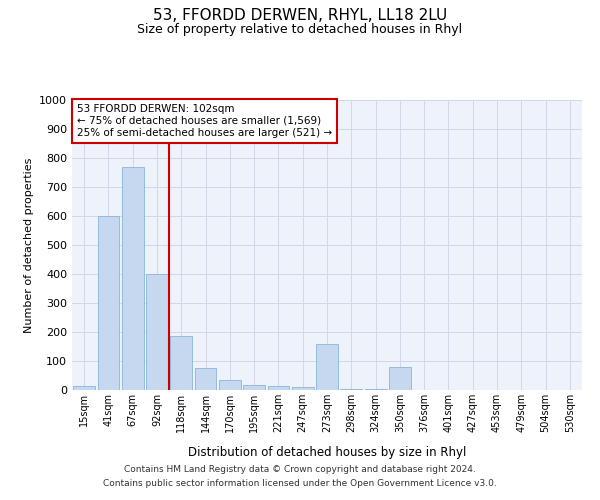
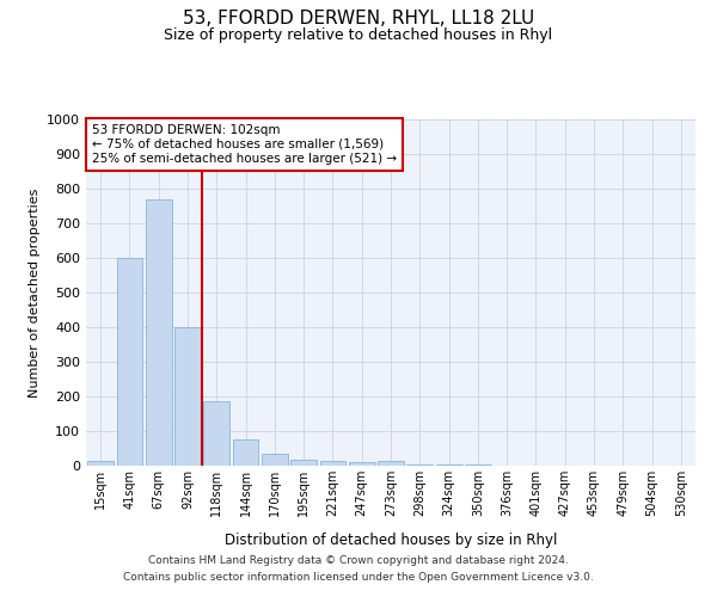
273sqm: 160 -> 13
350sqm: 80 -> 2
